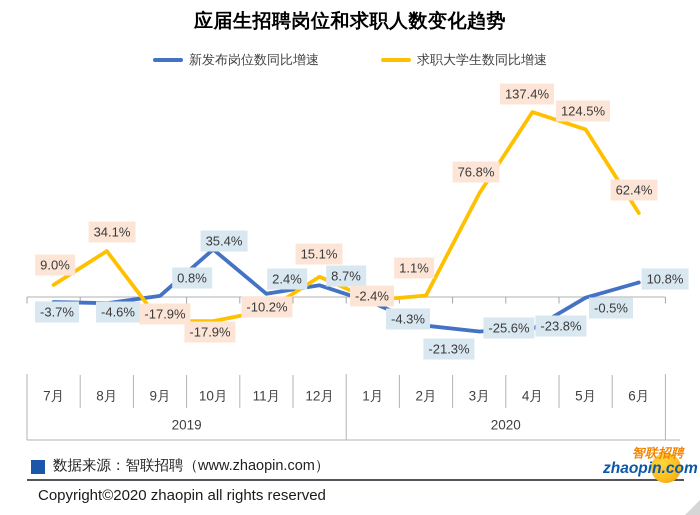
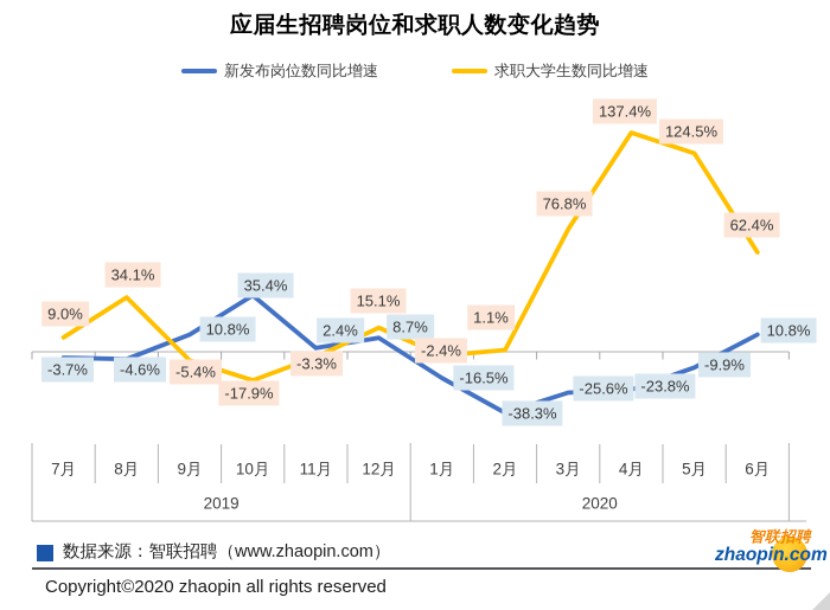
新发布岗位数同比增速/9月: 0.8% -> 10.8%
求职大学生数同比增速/9月: -17.9% -> -5.4%
求职大学生数同比增速/11月: -10.2% -> -3.3%
新发布岗位数同比增速/1月: -4.3% -> -16.5%
新发布岗位数同比增速/2月: -21.3% -> -38.3%
新发布岗位数同比增速/5月: -0.5% -> -9.9%
